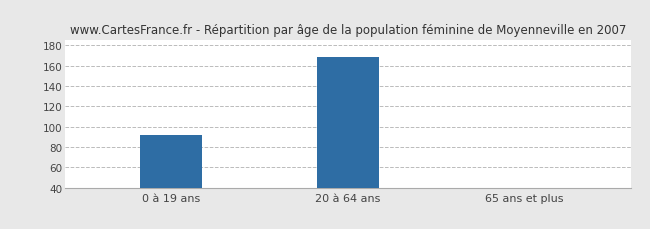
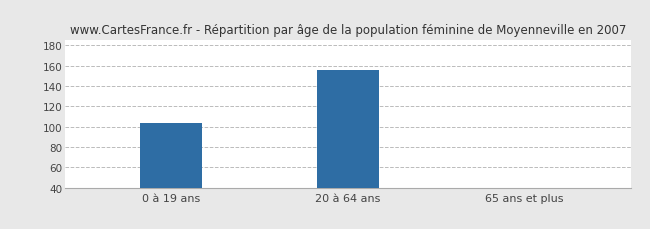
0 à 19 ans: 92 -> 104
20 à 64 ans: 169 -> 156
